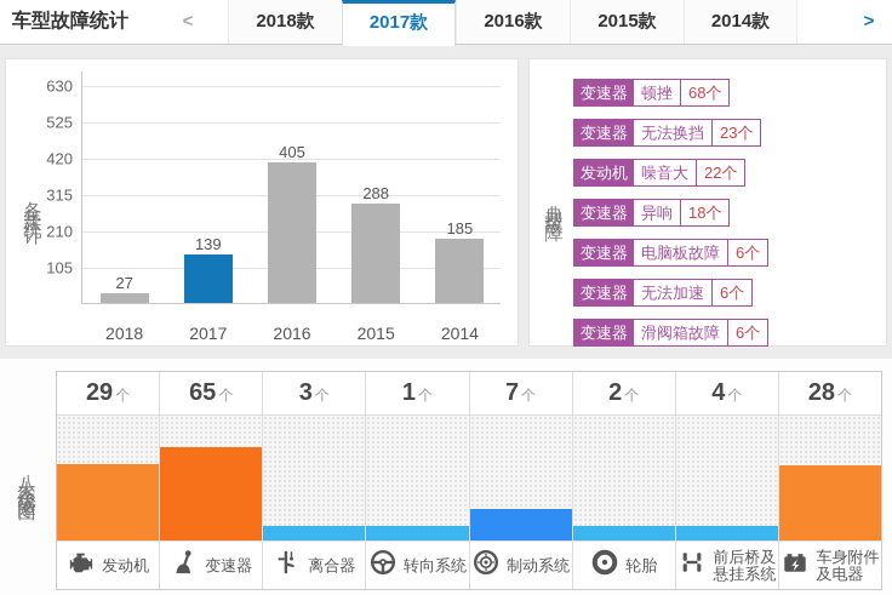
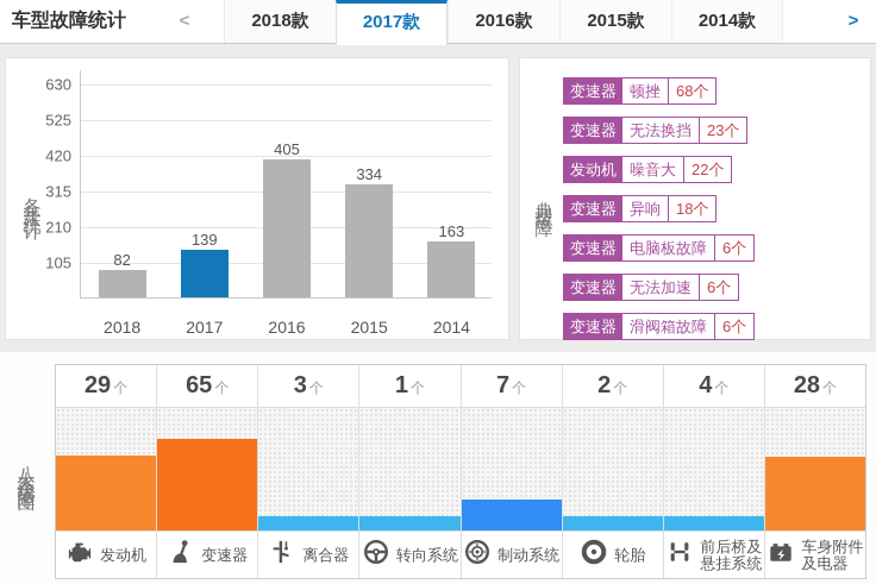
各年款统计/2018: 27 -> 82
各年款统计/2015: 288 -> 334
各年款统计/2014: 185 -> 163
